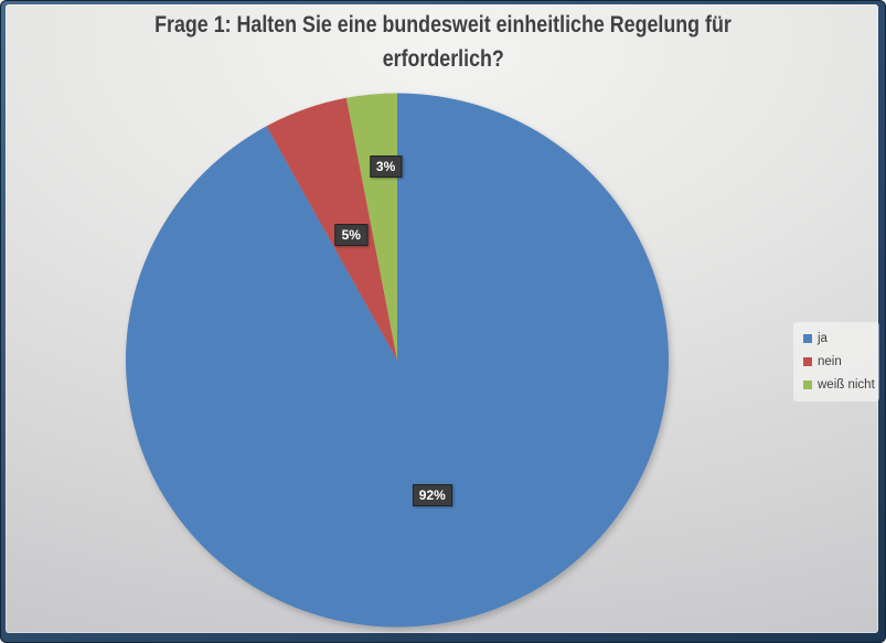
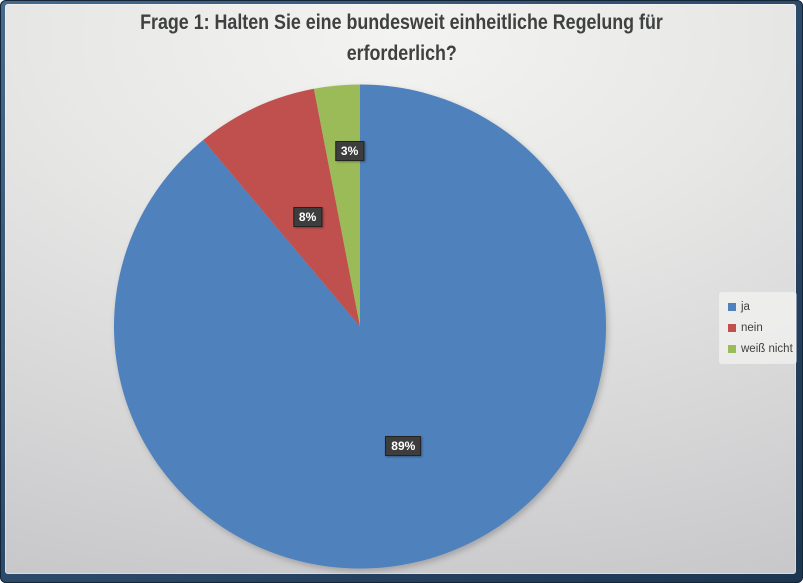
ja: 92% -> 89%
nein: 5% -> 8%
